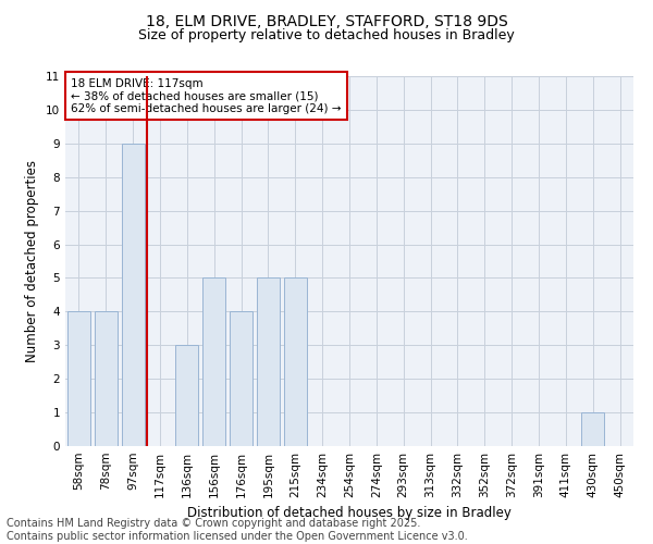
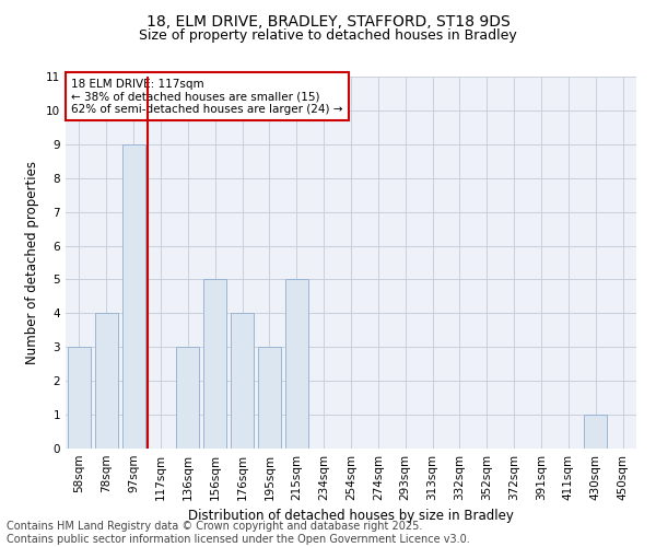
58sqm: 4 -> 3
195sqm: 5 -> 3
